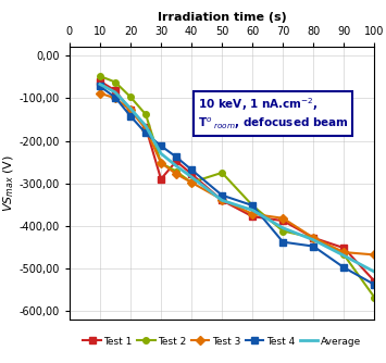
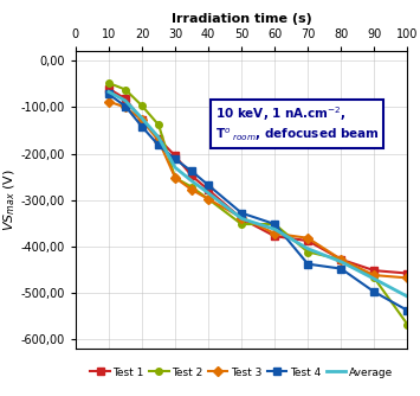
Test 1/30: -290 -> -205
Test 2/50: -275 -> -352
Test 1/100: -530 -> -458
